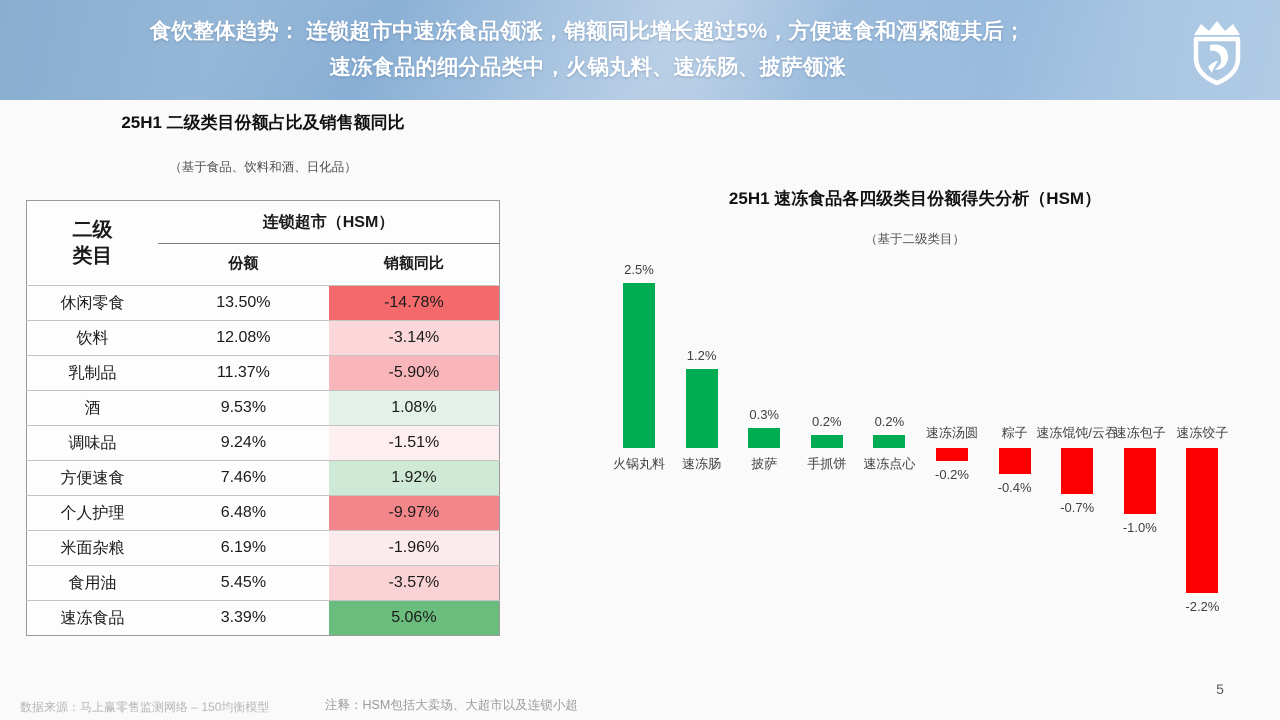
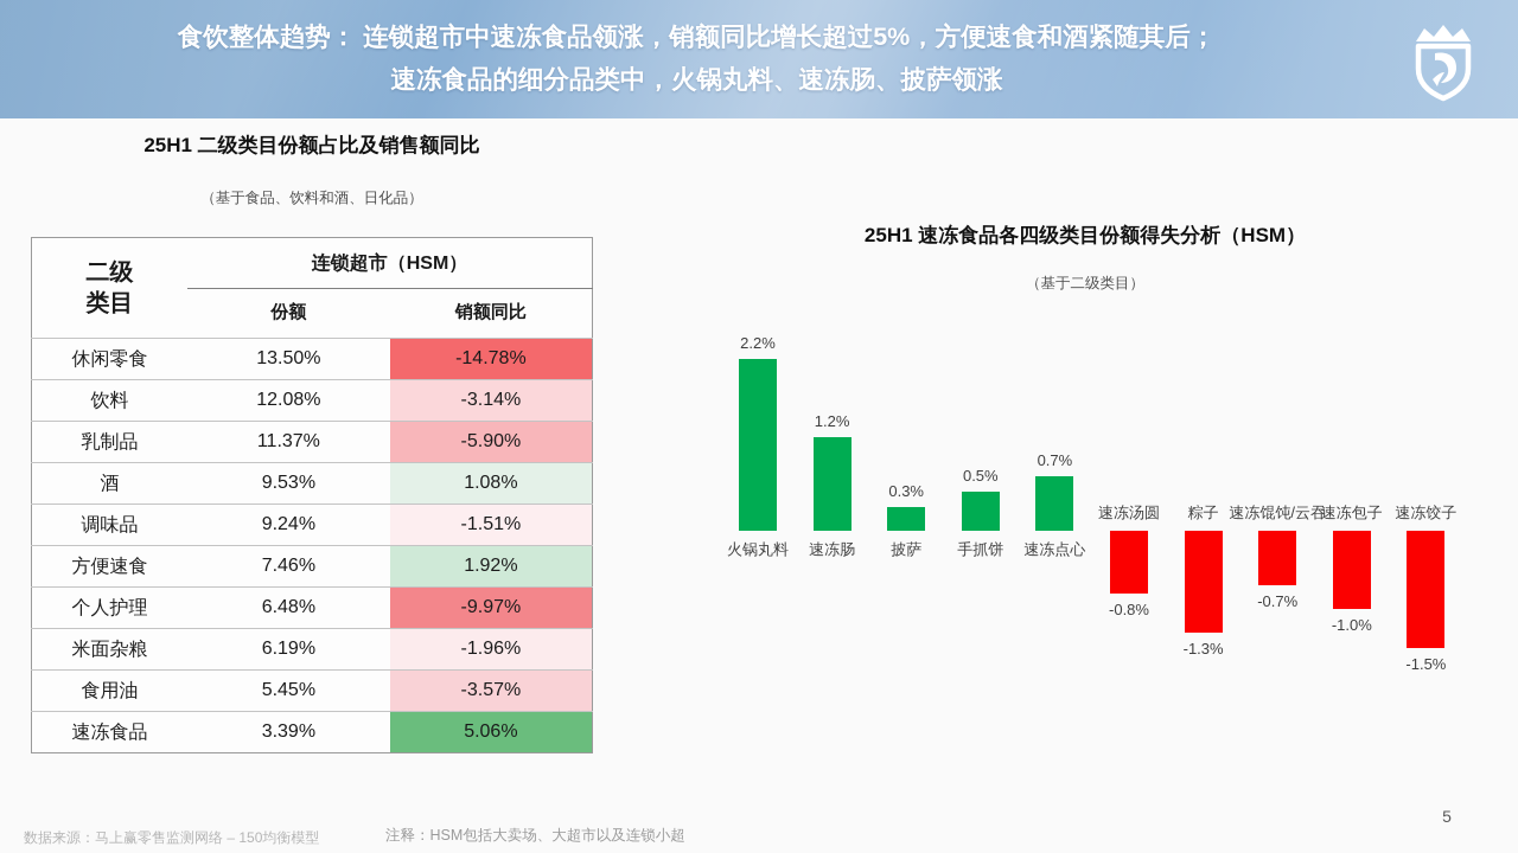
火锅丸料: 2.5% -> 2.2%
手抓饼: 0.2% -> 0.5%
速冻点心: 0.2% -> 0.7%
速冻汤圆: -0.2% -> -0.8%
粽子: -0.4% -> -1.3%
速冻饺子: -2.2% -> -1.5%
